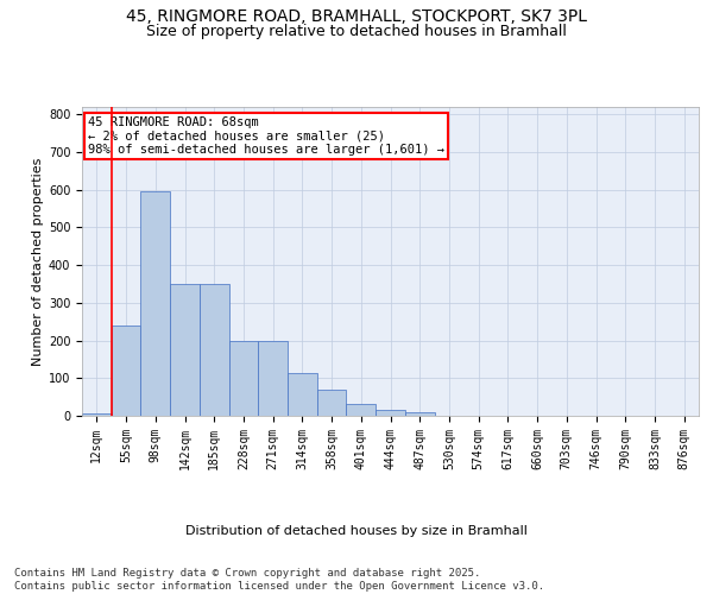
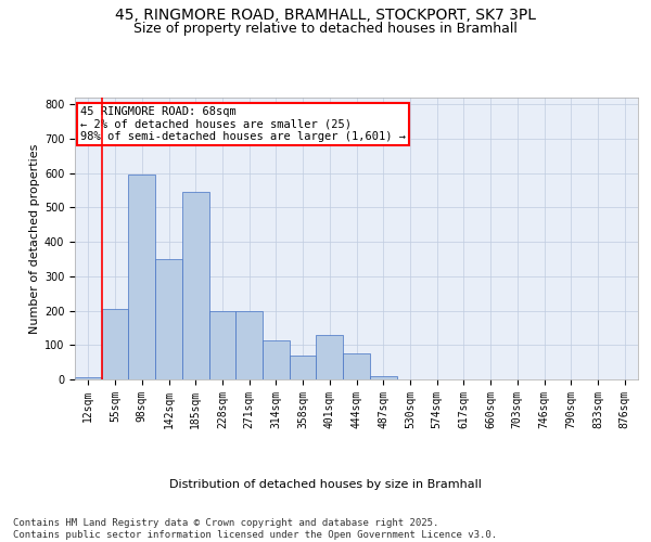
55sqm: 240 -> 205
185sqm: 350 -> 545
401sqm: 30 -> 130
444sqm: 15 -> 75
